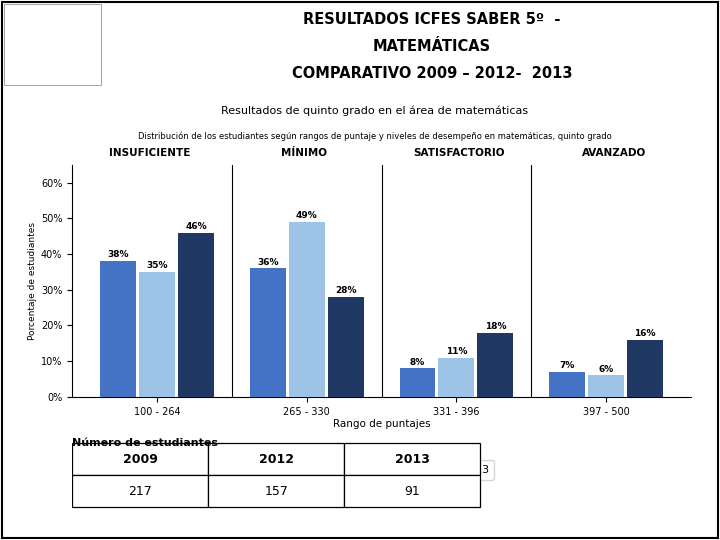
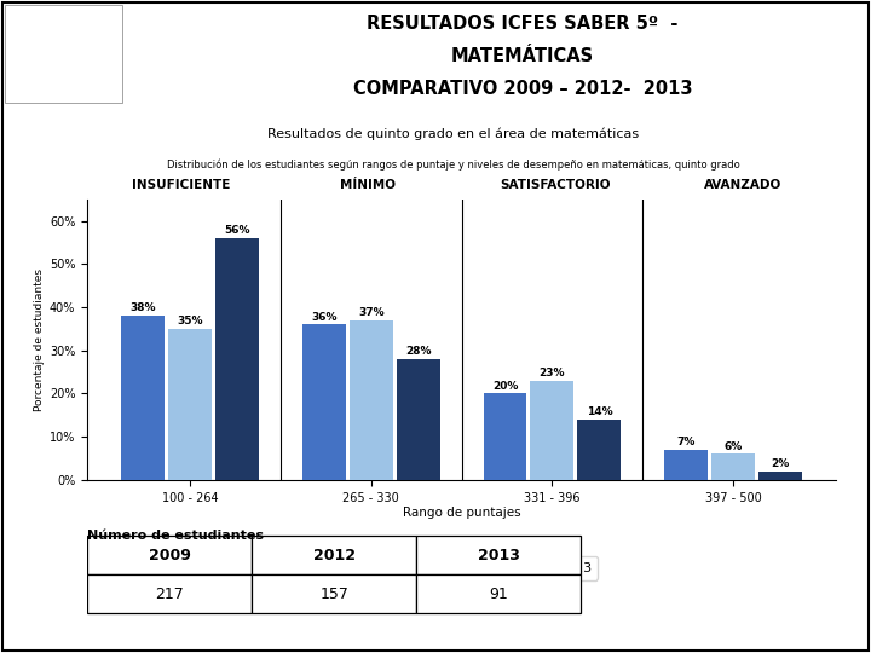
2013/100 - 264: 46% -> 56%
2012/265 - 330: 49% -> 37%
2009/331 - 396: 8% -> 20%
2012/331 - 396: 11% -> 23%
2013/331 - 396: 18% -> 14%
2013/397 - 500: 16% -> 2%
